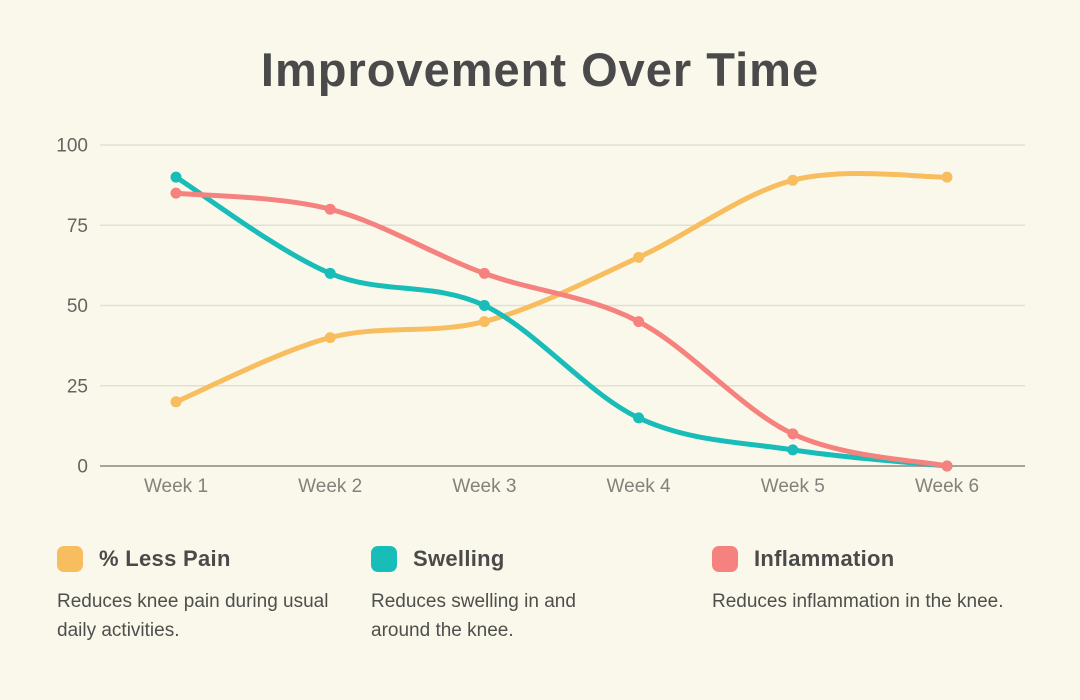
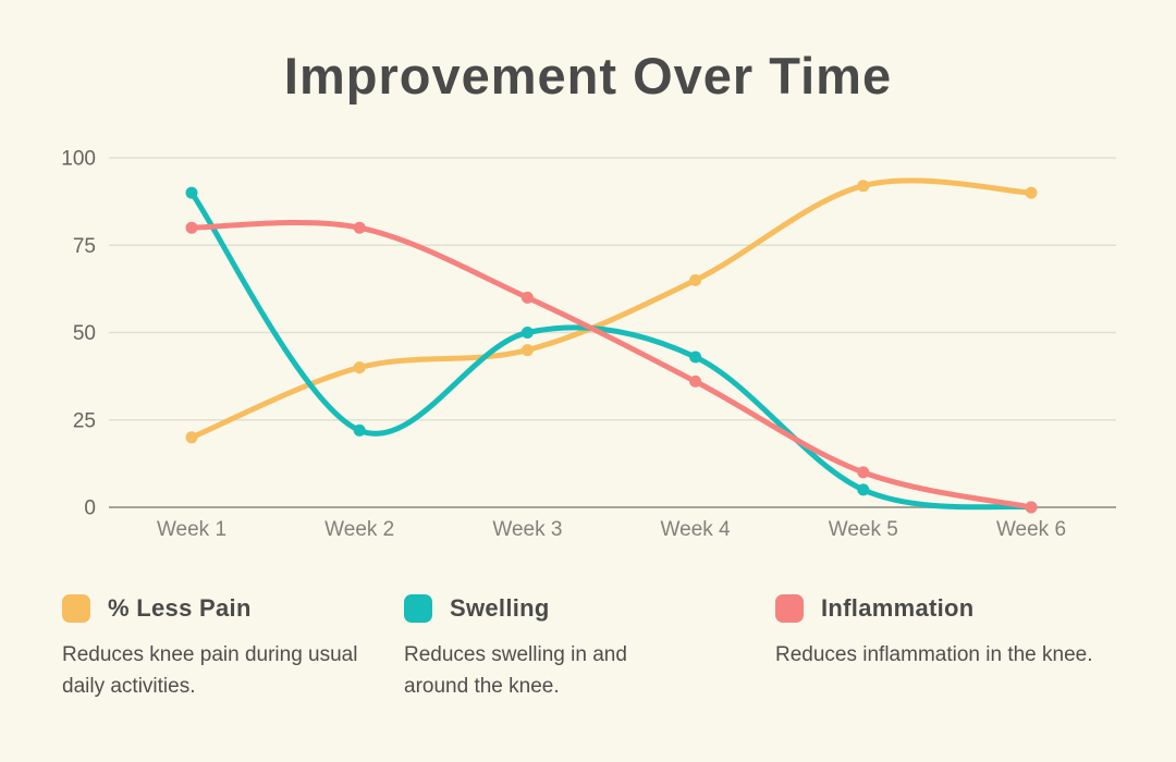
Inflammation/Week 1: 85 -> 80
Swelling/Week 2: 60 -> 22
Swelling/Week 4: 15 -> 43
Inflammation/Week 4: 45 -> 36
% Less Pain/Week 5: 89 -> 92
